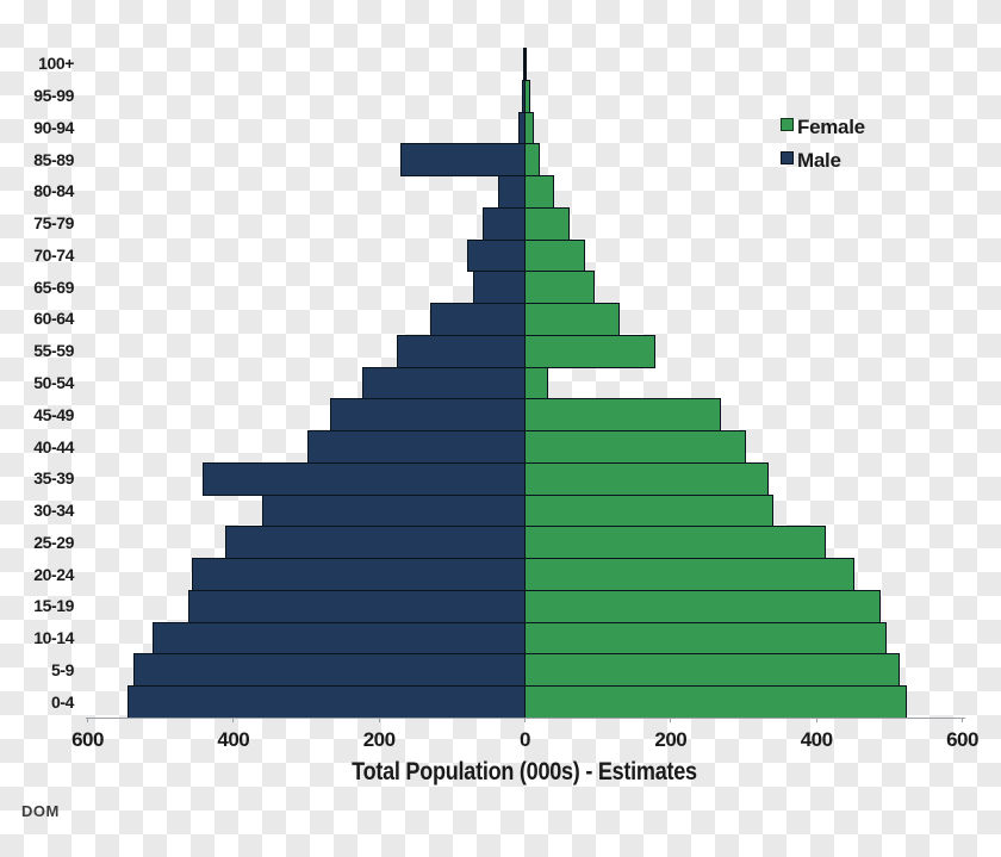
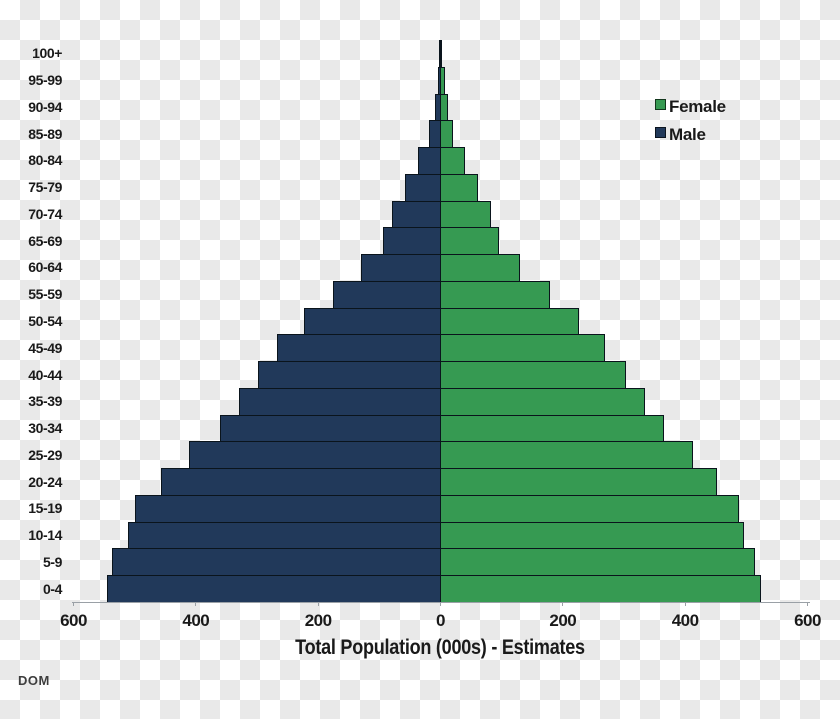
Male/85-89: 170 -> 20
Male/65-69: 70 -> 90
Female/50-54: 30 -> 220
Male/35-39: 440 -> 330
Female/30-34: 340 -> 360
Male/15-19: 460 -> 500
